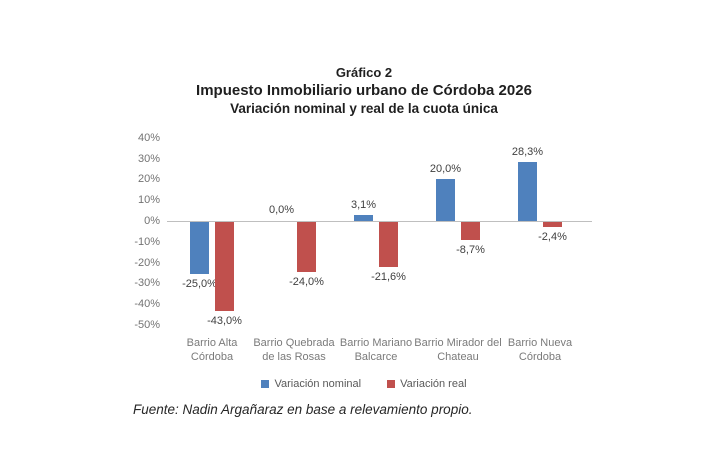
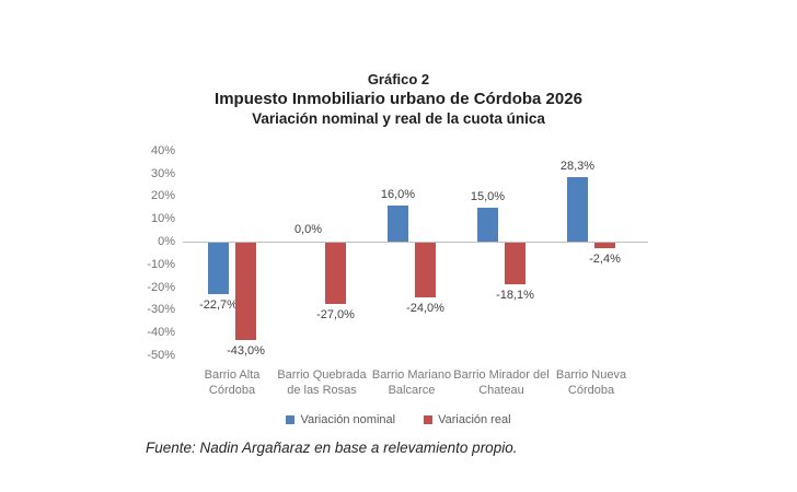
Variación nominal/Barrio Alta Córdoba: -25,0% -> -22,7%
Variación real/Barrio Quebrada de las Rosas: -24,0% -> -27,0%
Variación nominal/Barrio Mariano Balcarce: 3,1% -> 16,0%
Variación real/Barrio Mariano Balcarce: -21,6% -> -24,0%
Variación nominal/Barrio Mirador del Chateau: 20,0% -> 15,0%
Variación real/Barrio Mirador del Chateau: -8,7% -> -18,1%
